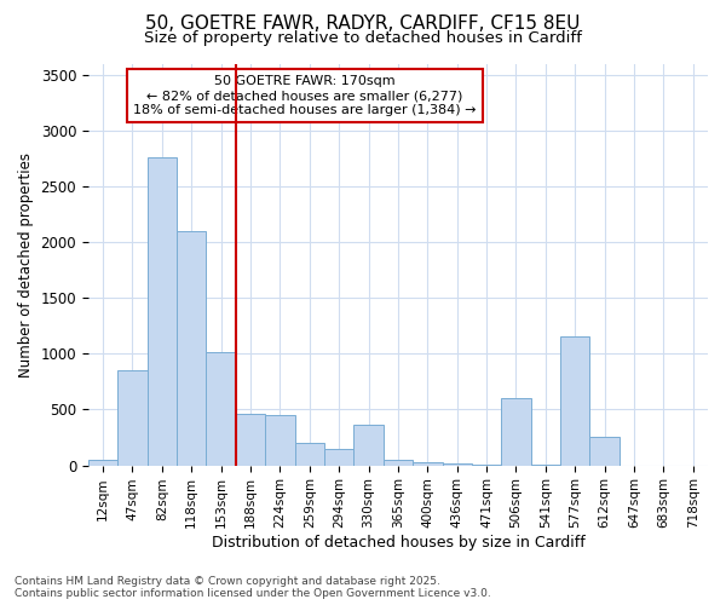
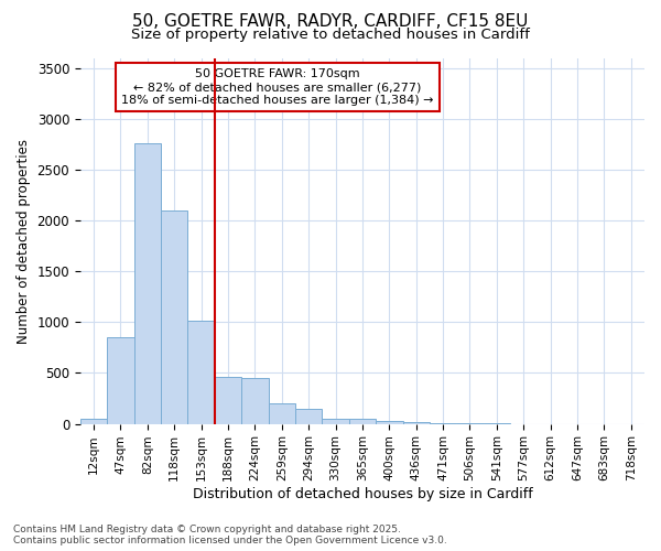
330sqm: 360 -> 60
506sqm: 600 -> 0
577sqm: 1160 -> 0
612sqm: 260 -> 0
